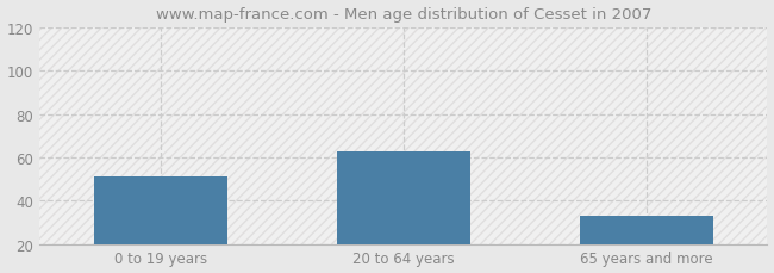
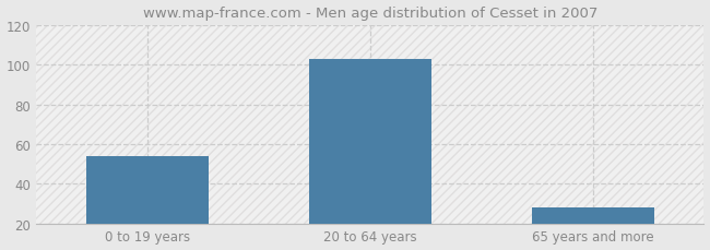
0 to 19 years: 51 -> 54
20 to 64 years: 63 -> 103
65 years and more: 33 -> 28
